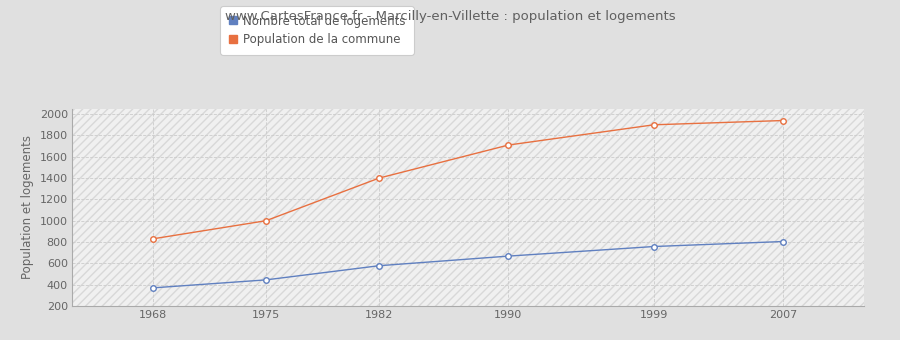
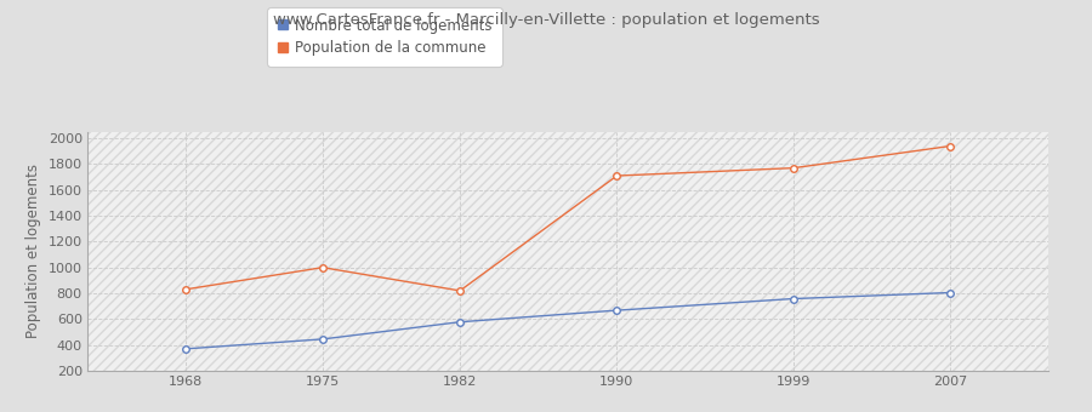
Population de la commune/1982: 1400 -> 820
Population de la commune/1999: 1900 -> 1770
